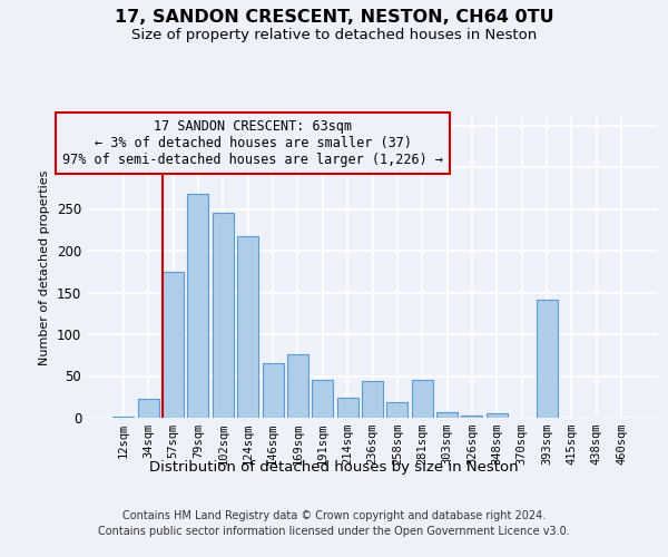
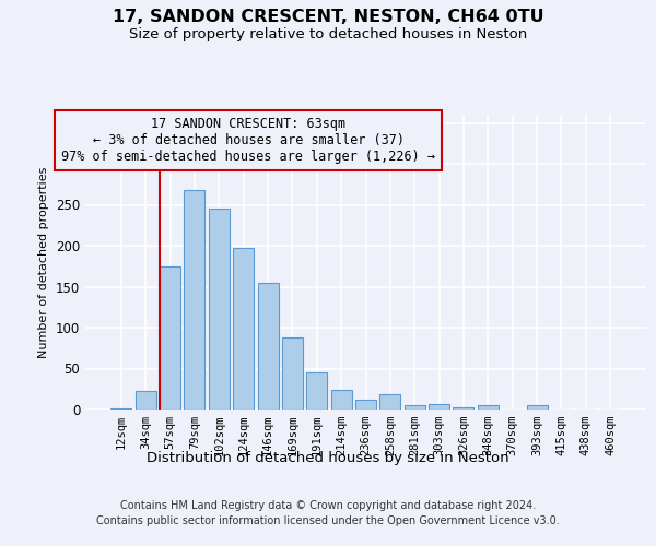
124sqm: 218 -> 197
146sqm: 66 -> 155
169sqm: 76 -> 88
236sqm: 44 -> 12
281sqm: 46 -> 5
393sqm: 142 -> 6
